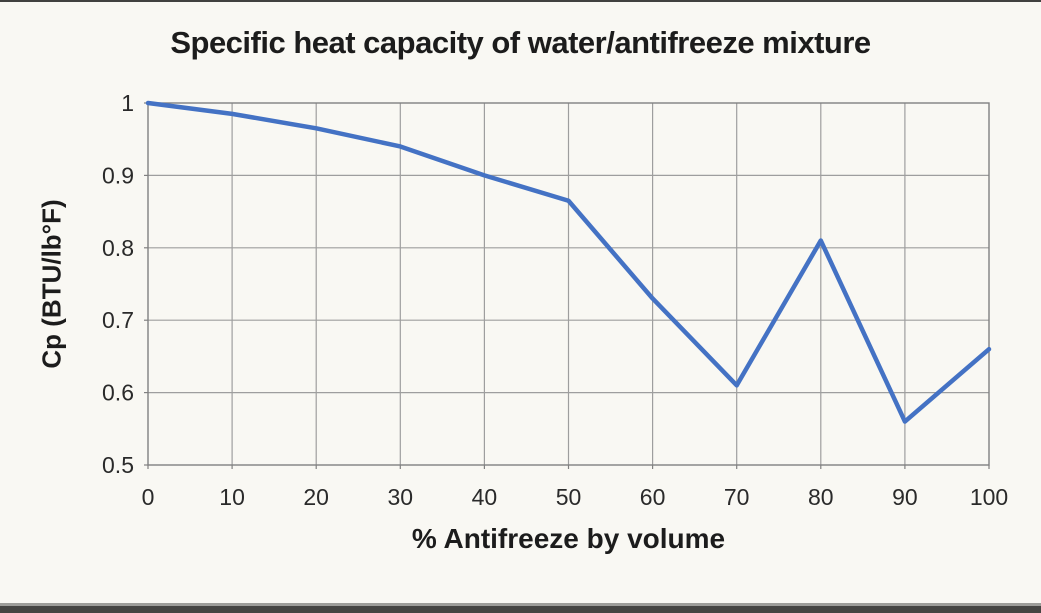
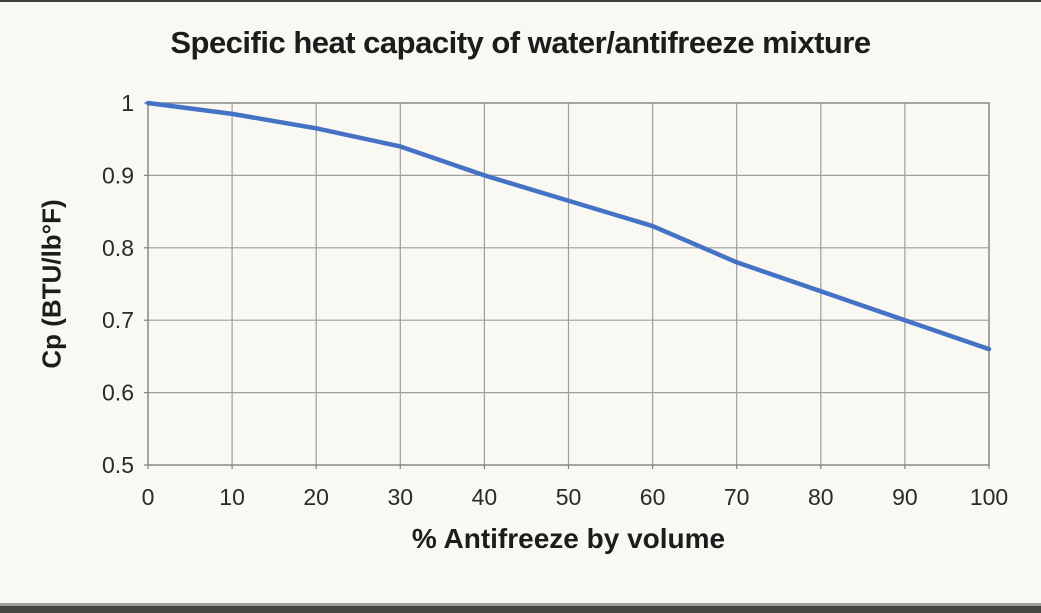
60: 0.73 -> 0.83
70: 0.61 -> 0.78
80: 0.81 -> 0.74
90: 0.56 -> 0.70
